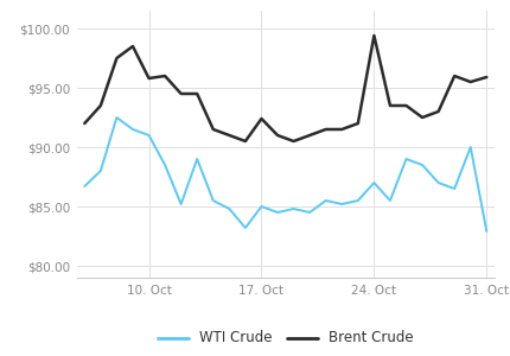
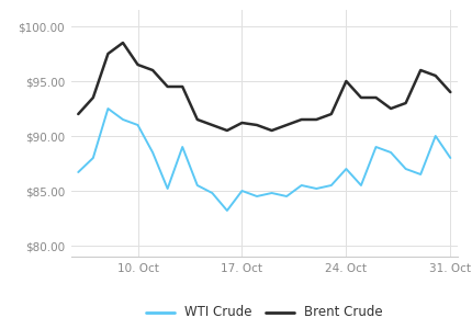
Brent Crude/10. Oct: $95.8 -> $96.5
Brent Crude/17. Oct: $92.4 -> $91.2
Brent Crude/24. Oct: $99.4 -> $95.0
WTI Crude/31. Oct: $82.9 -> $88.0
Brent Crude/31. Oct: $95.9 -> $94.0
